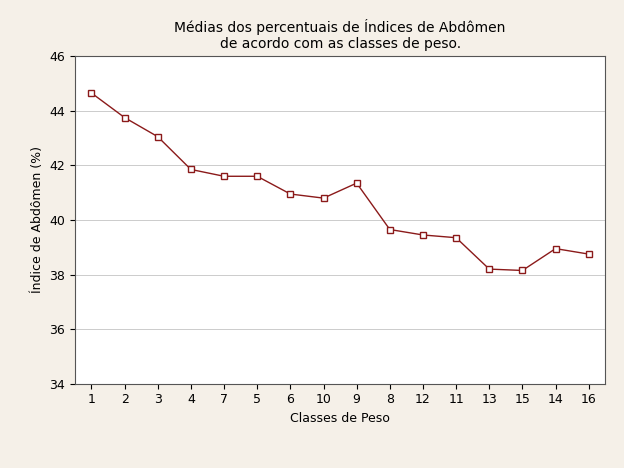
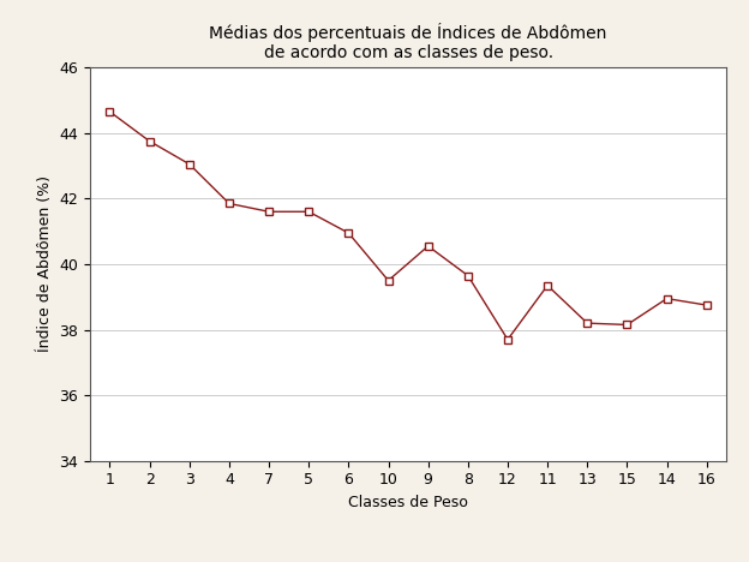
10: 40.80 -> 39.50
9: 41.35 -> 40.55
12: 39.45 -> 37.70
